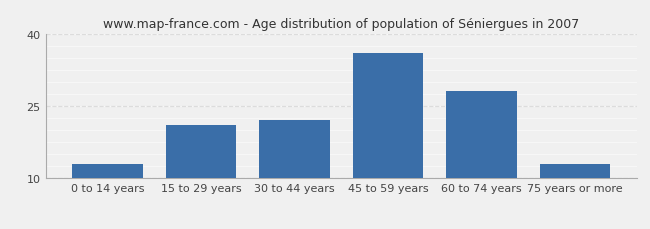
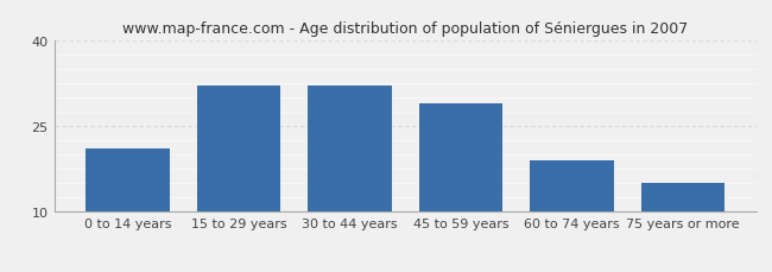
0 to 14 years: 13 -> 21
15 to 29 years: 21 -> 32
30 to 44 years: 22 -> 32
45 to 59 years: 36 -> 29
60 to 74 years: 28 -> 19
75 years or more: 13 -> 15
